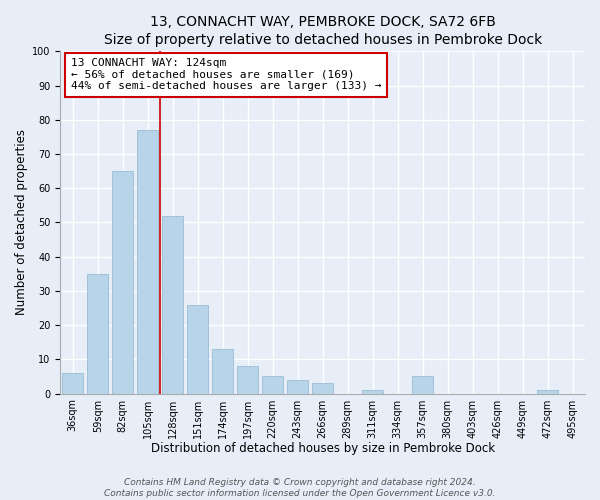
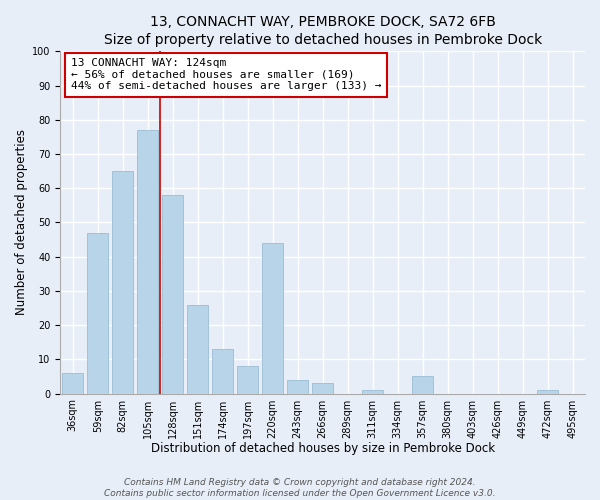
59sqm: 35 -> 47
128sqm: 52 -> 58
220sqm: 5 -> 44
